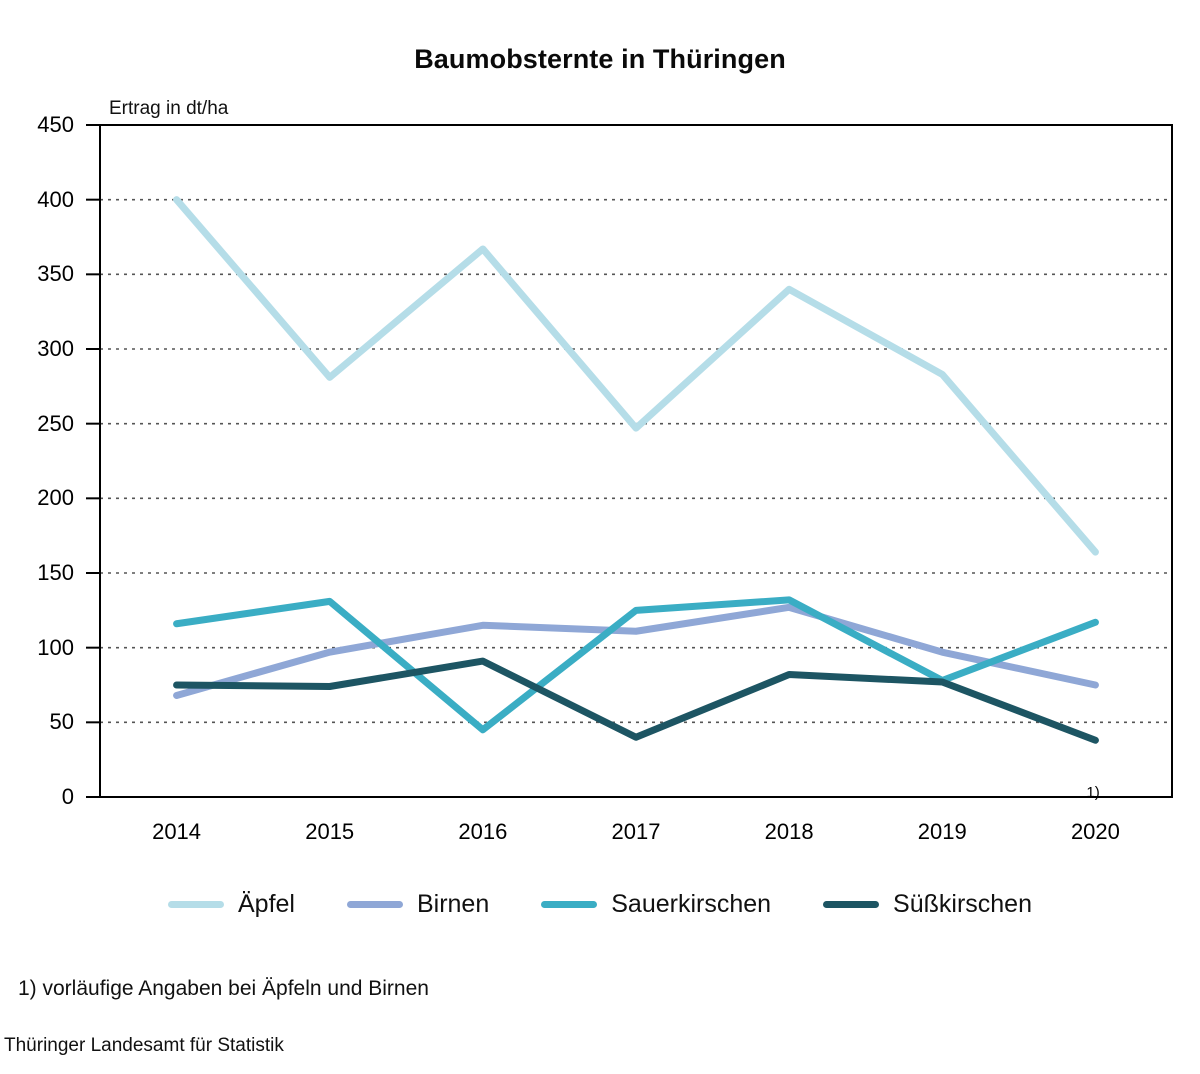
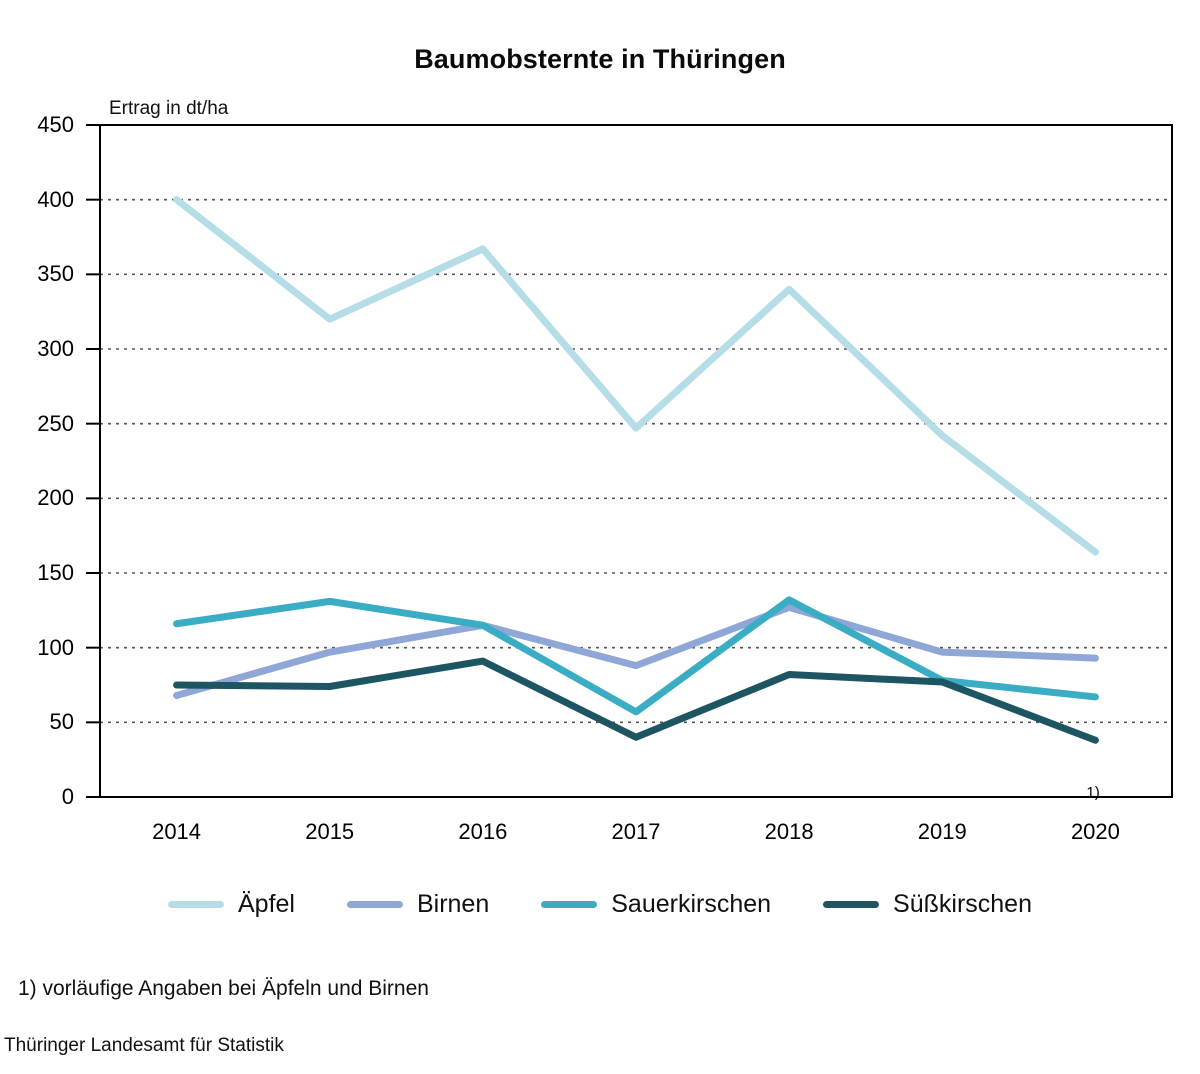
Äpfel/2015: 281 -> 320
Sauerkirschen/2016: 45 -> 115
Birnen/2017: 111 -> 88
Sauerkirschen/2017: 125 -> 57
Äpfel/2019: 283 -> 242
Birnen/2020: 75 -> 93
Sauerkirschen/2020: 117 -> 67
